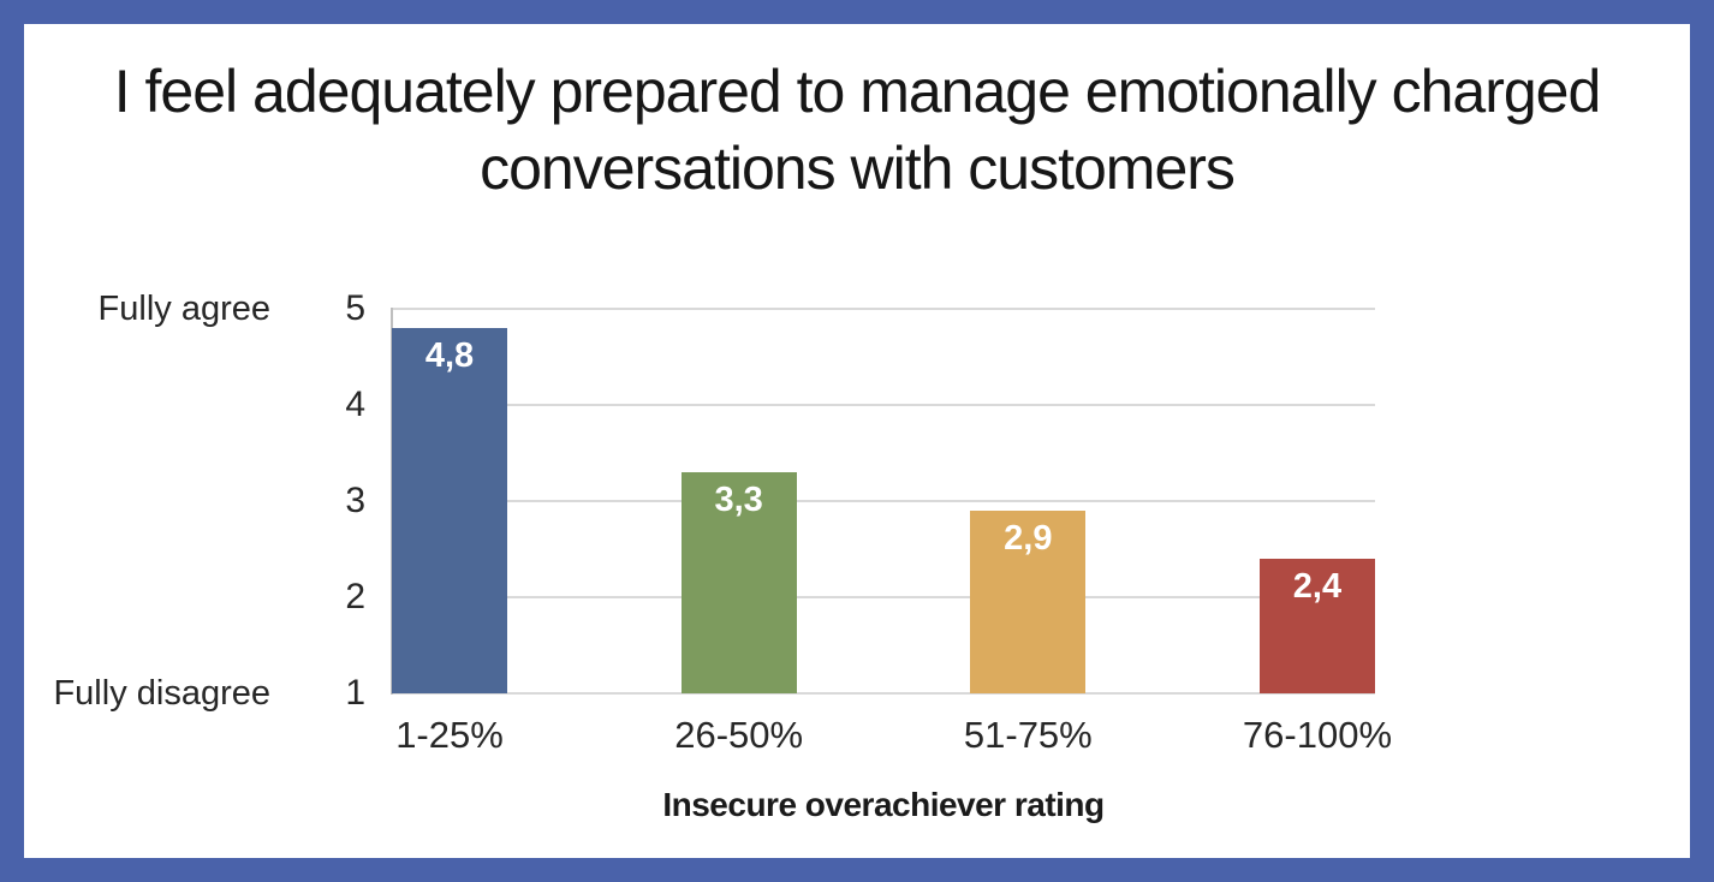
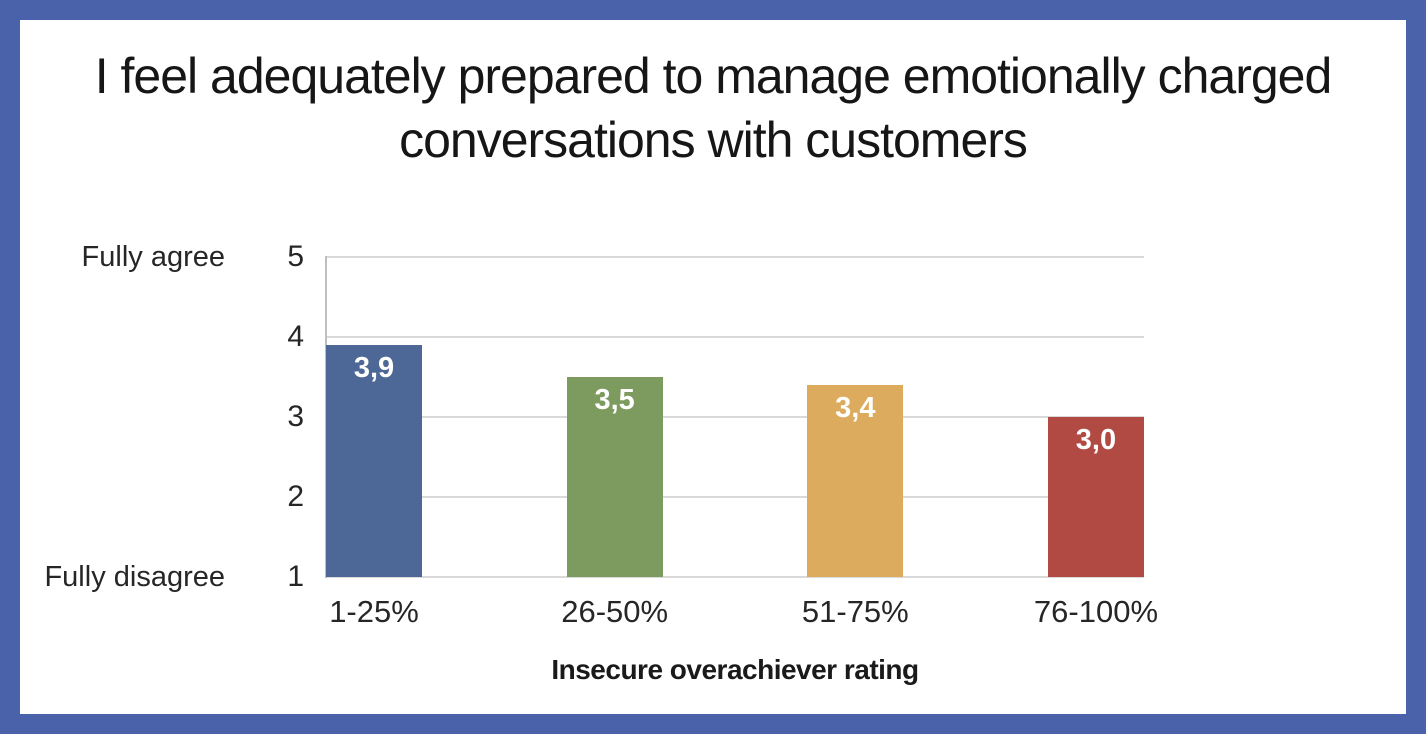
1-25%: 4,8 -> 3,9
26-50%: 3,3 -> 3,5
51-75%: 2,9 -> 3,4
76-100%: 2,4 -> 3,0
